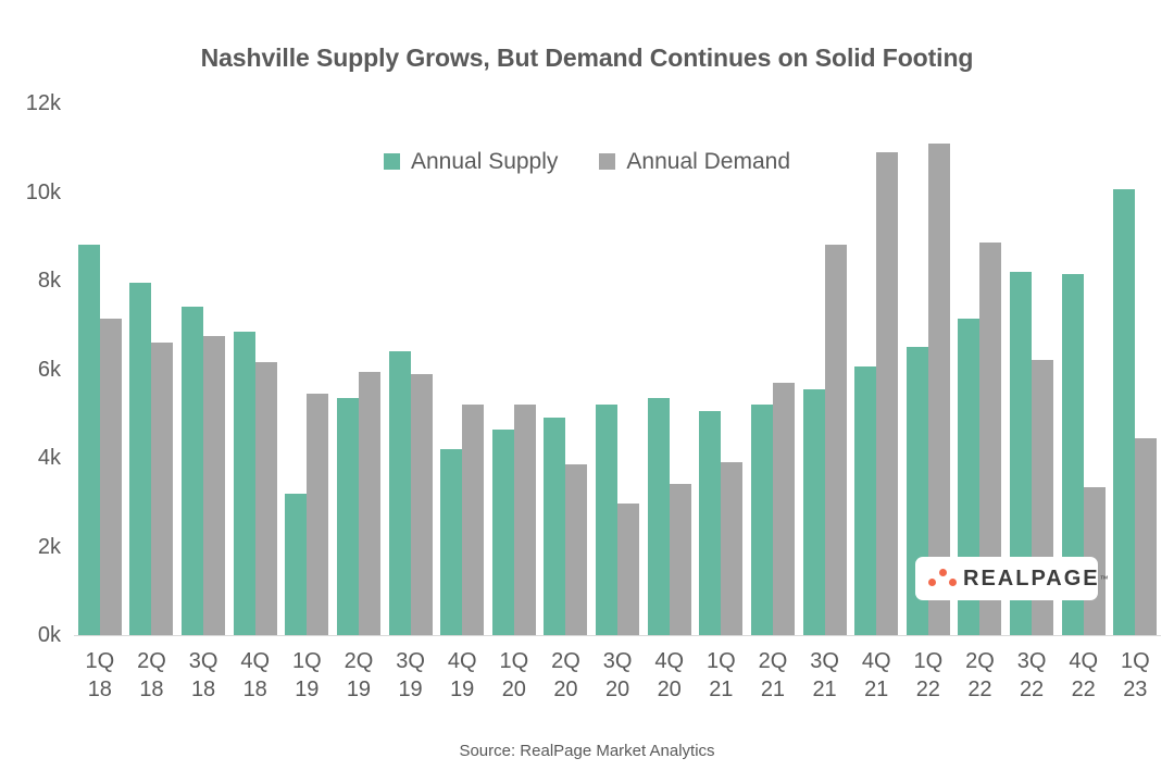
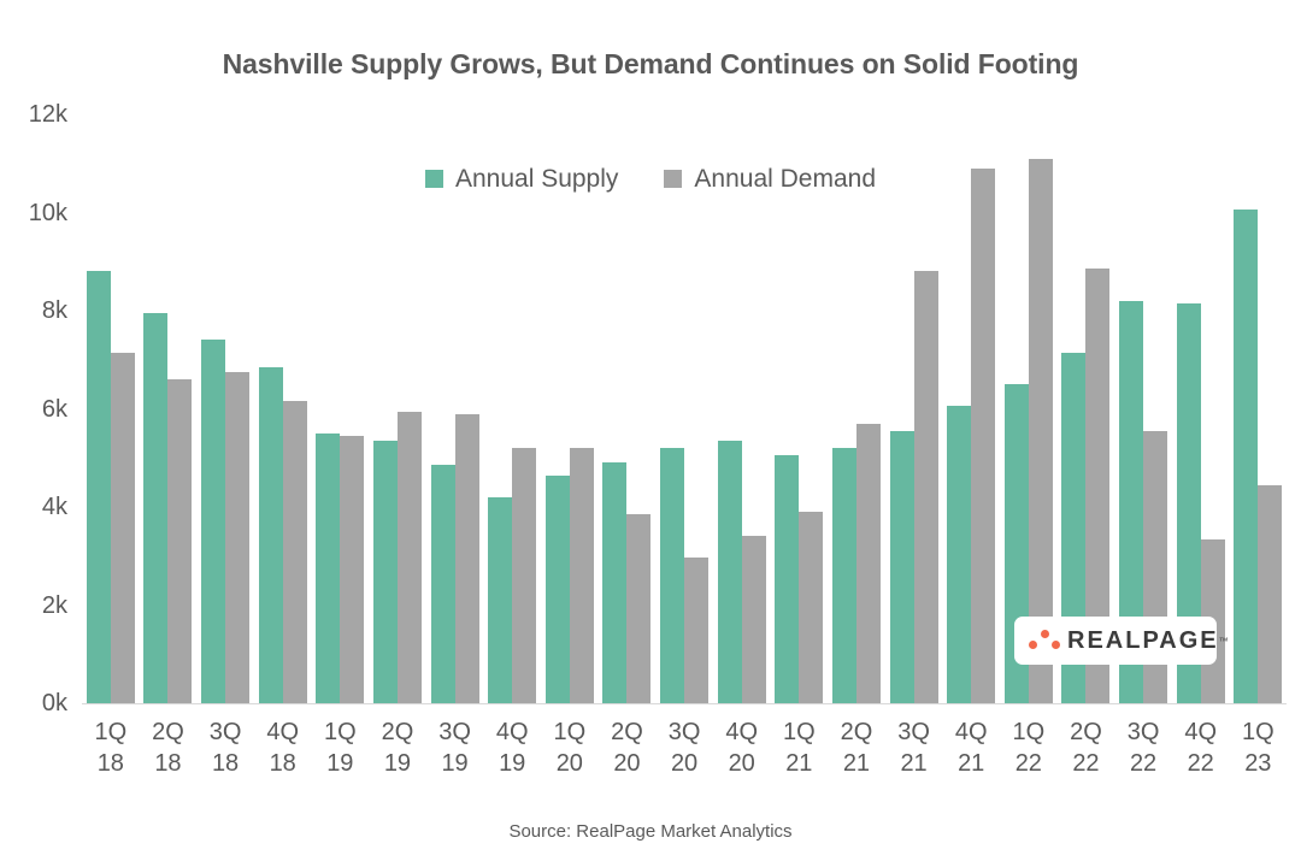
Annual Supply/1Q 19: 3.2k -> 5.5k
Annual Supply/3Q 19: 6.4k -> 4.8k
Annual Demand/3Q 22: 6.2k -> 5.6k
